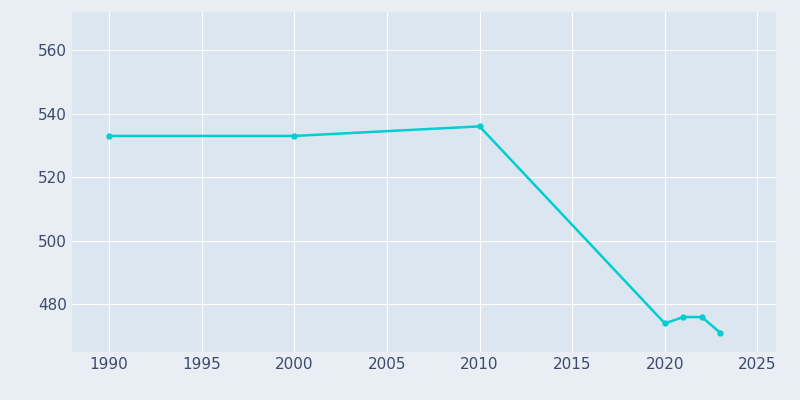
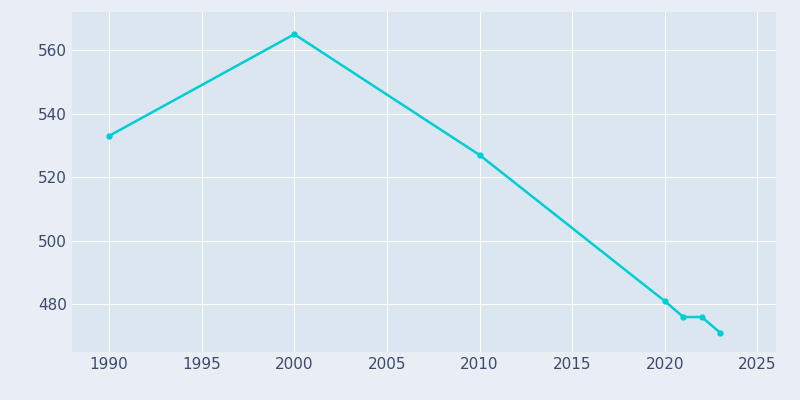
2000: 533 -> 565
2010: 536 -> 527
2020: 474 -> 481
